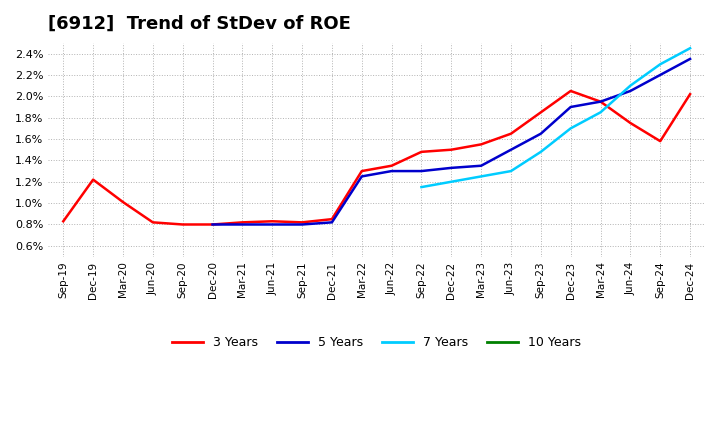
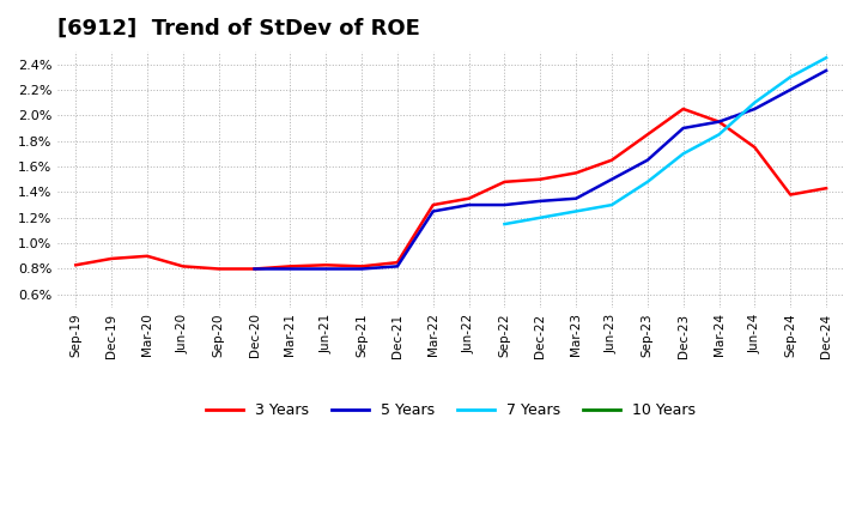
3 Years/Dec-19: 1.22% -> 0.88%
3 Years/Mar-20: 1.01% -> 0.90%
3 Years/Sep-24: 1.58% -> 1.38%
3 Years/Dec-24: 2.02% -> 1.43%
